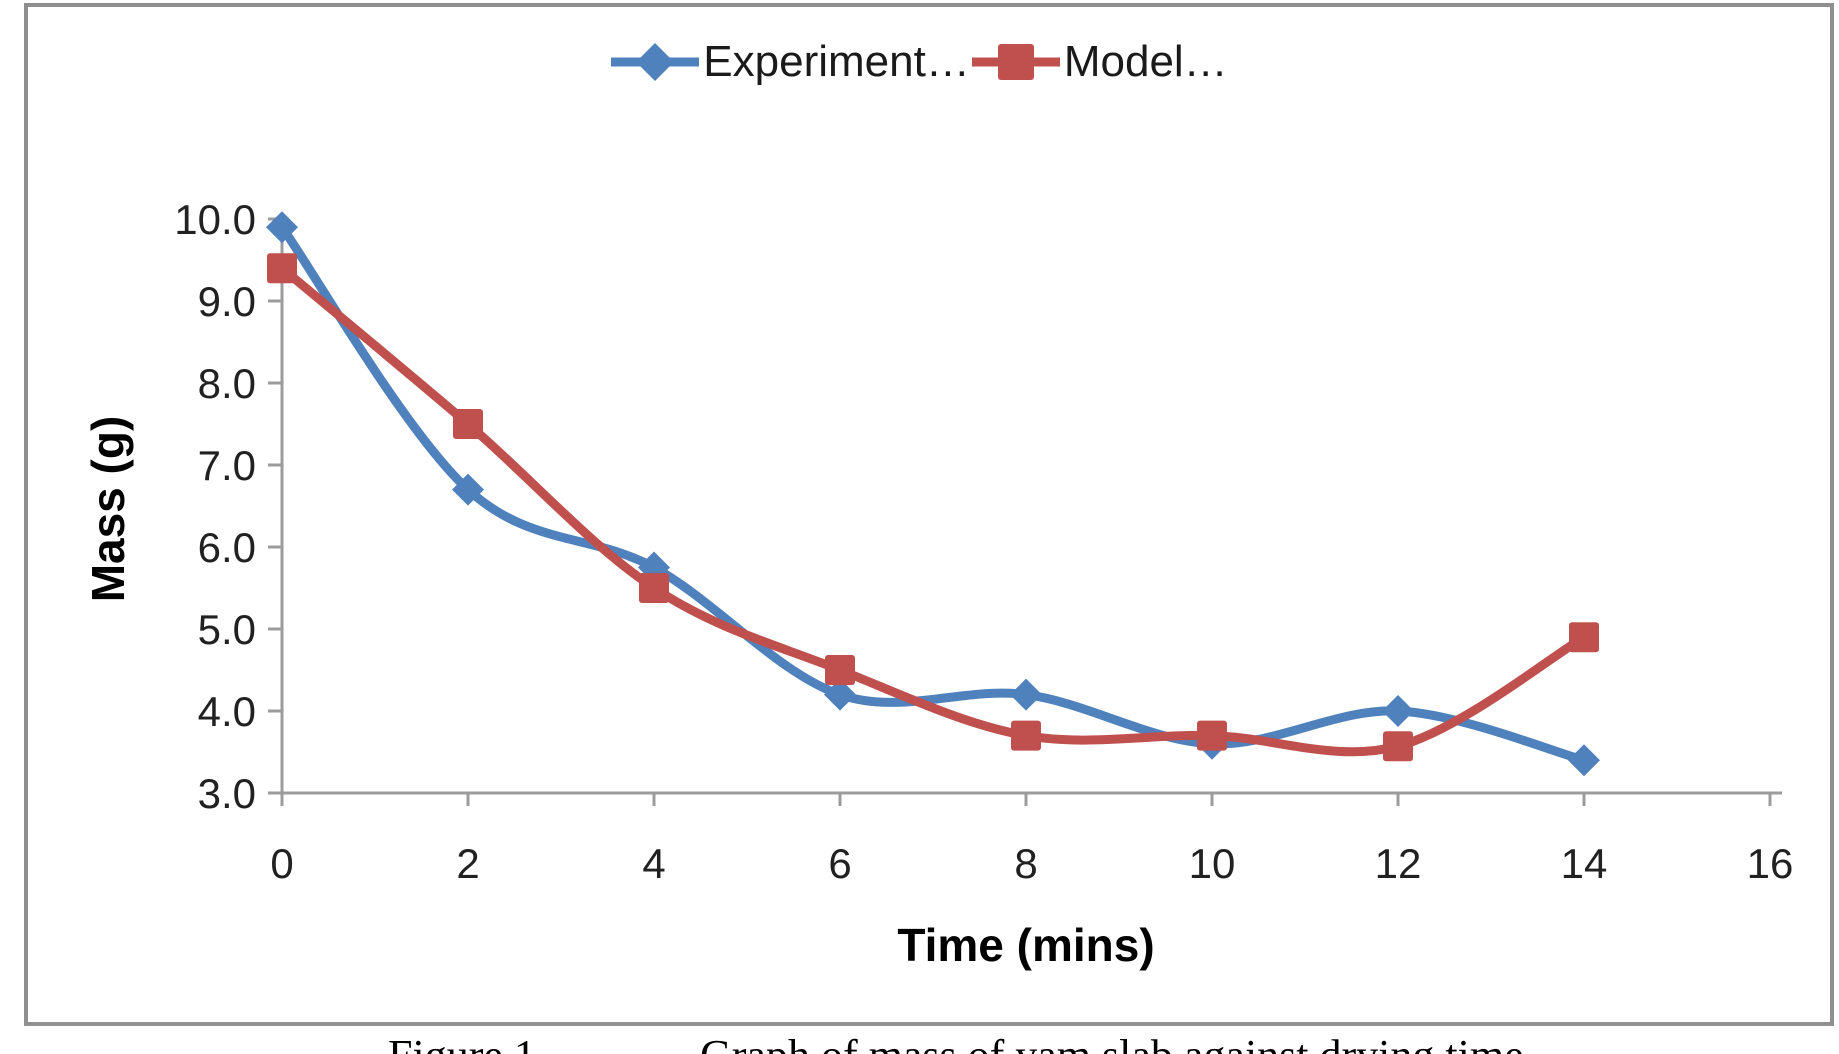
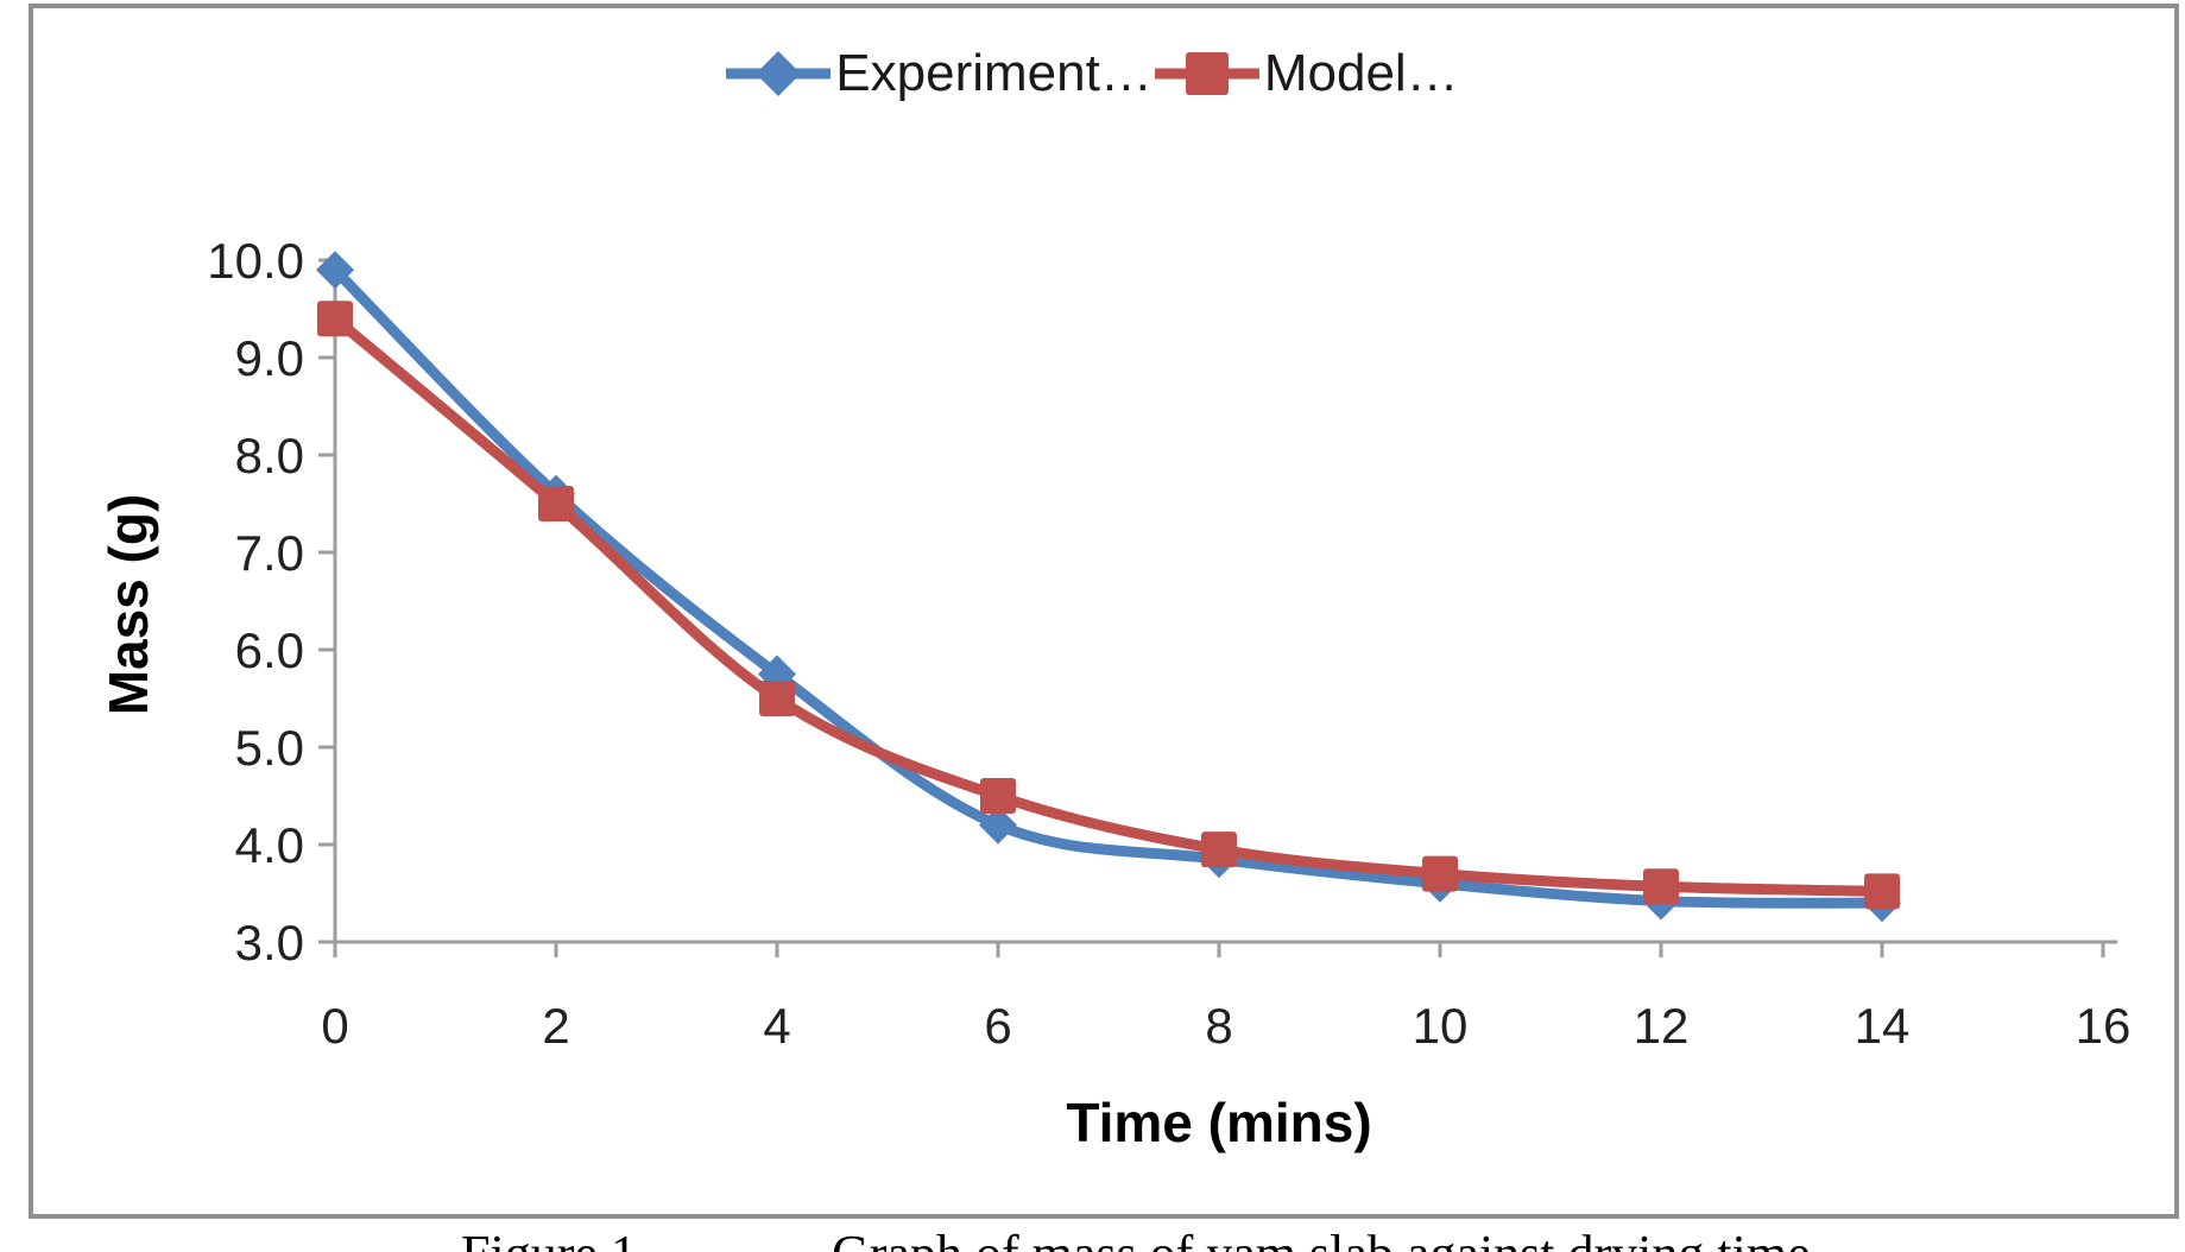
Experiment…/2: 6.7 -> 7.6
Experiment…/8: 4.2 -> 3.9
Model…/8: 3.7 -> 4.0
Experiment…/12: 4.0 -> 3.4
Model…/14: 4.9 -> 3.5
